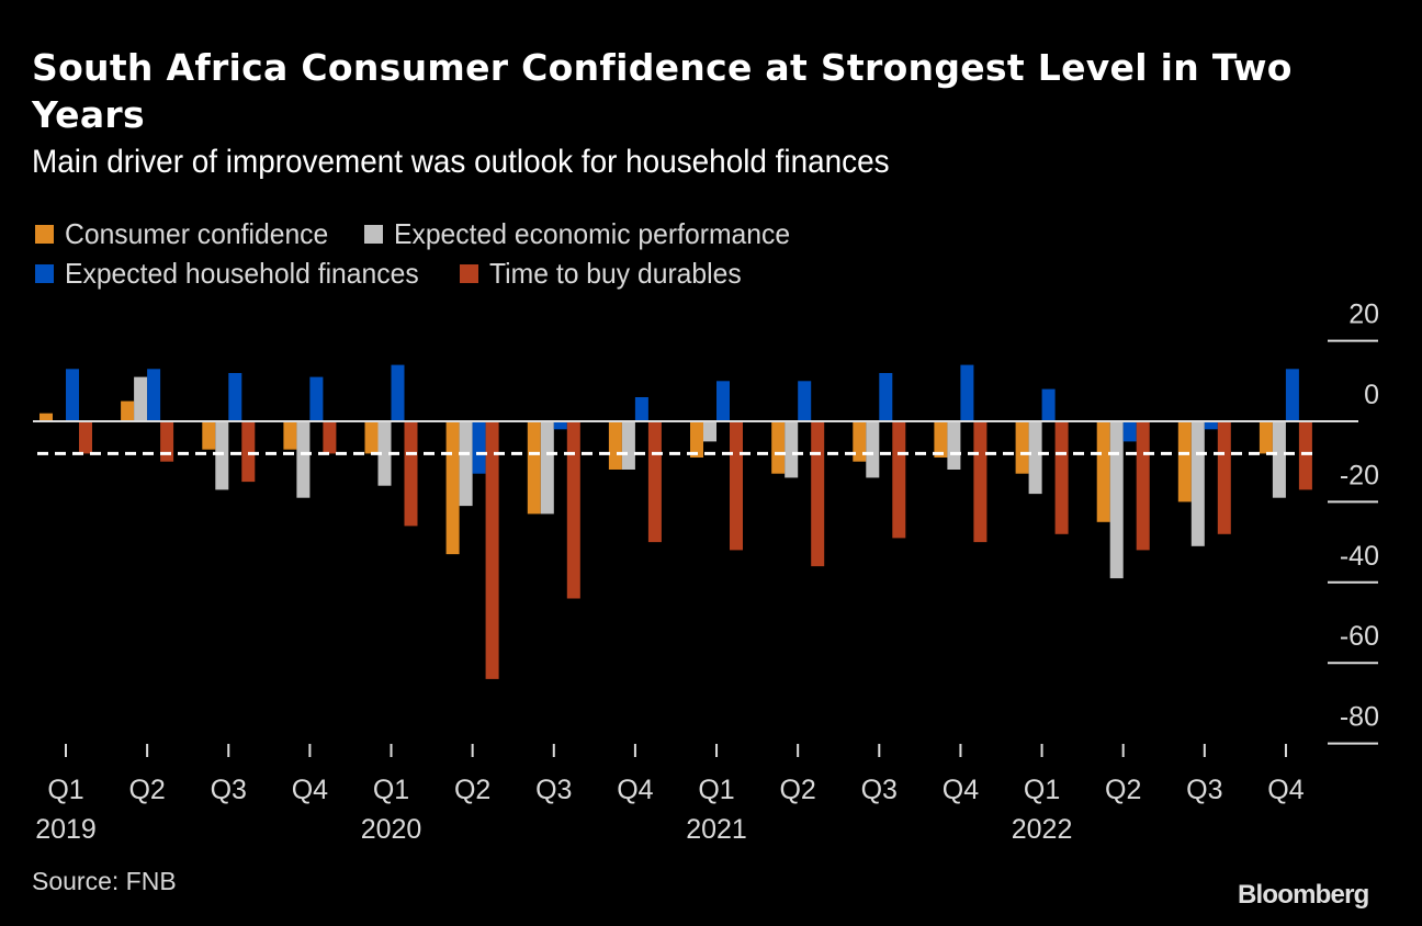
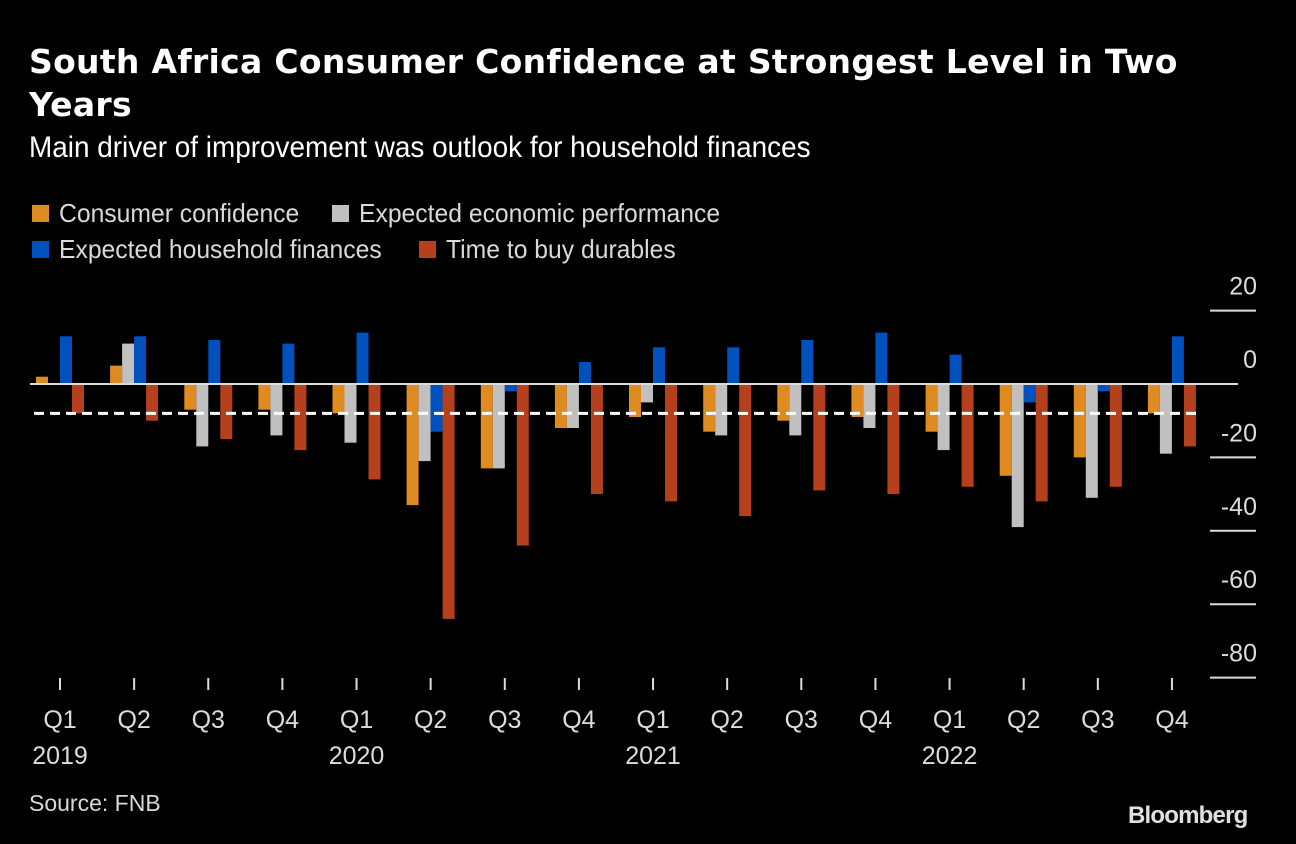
Expected economic performance/Q4 2019: -19 -> -14
Time to buy durables/Q4 2019: -8 -> -18
